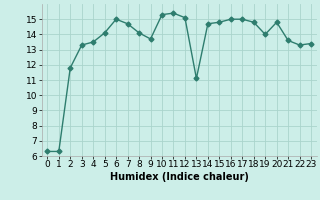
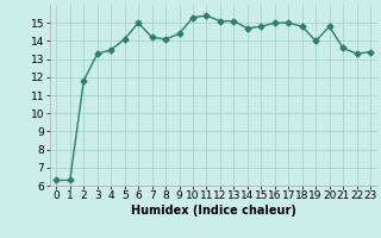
7: 14.7 -> 14.2
9: 13.7 -> 14.4
13: 11.1 -> 15.1
